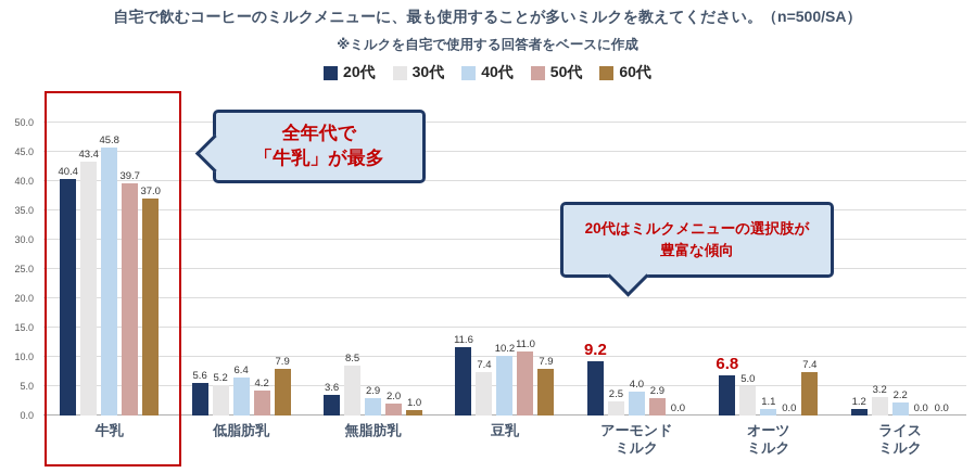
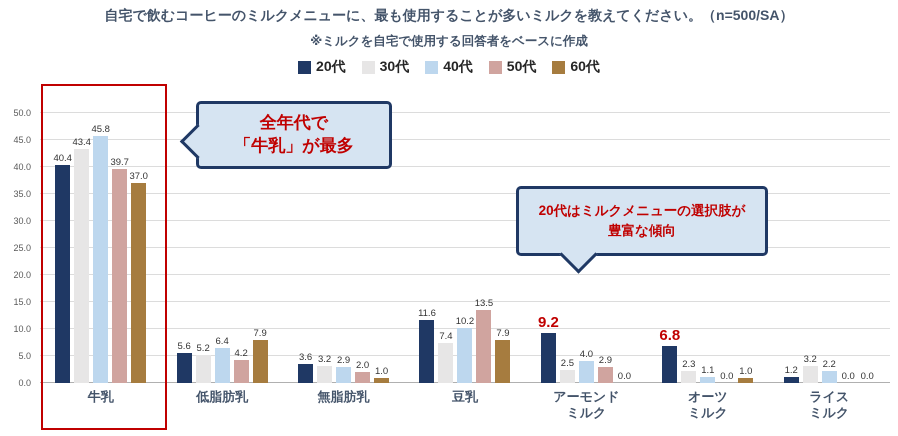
30代/無脂肪乳: 8.5 -> 3.2
50代/豆乳: 11.0 -> 13.5
30代/オーツ ミルク: 5.0 -> 2.3
60代/オーツ ミルク: 7.4 -> 1.0
